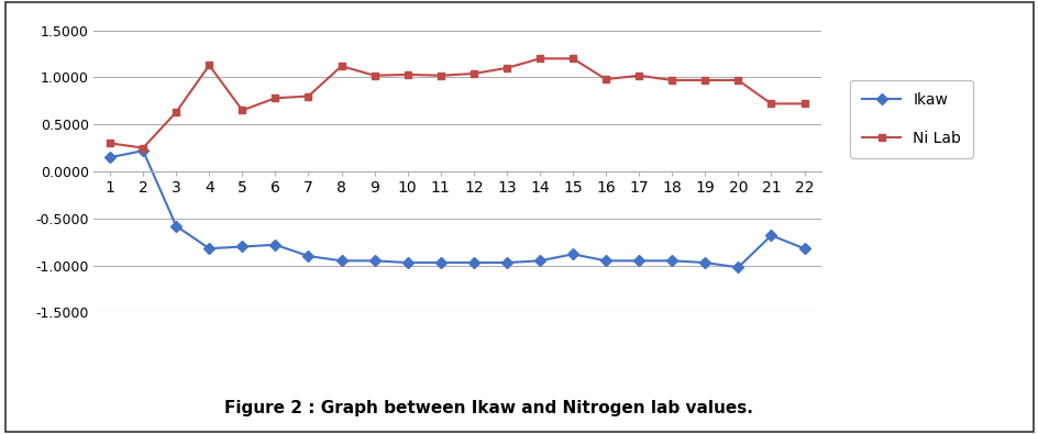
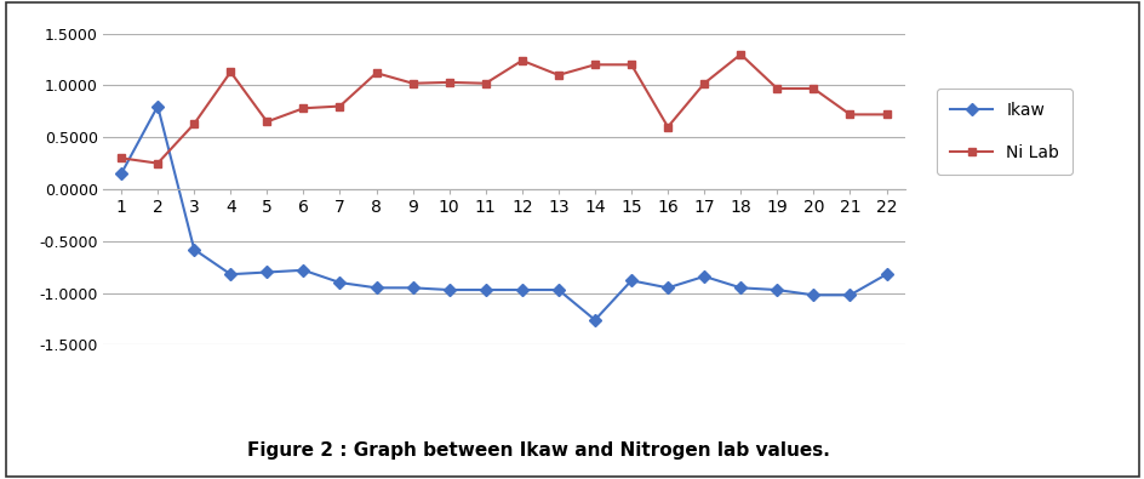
Ikaw/2: 0.22 -> 0.80
Ni Lab/12: 1.04 -> 1.24
Ikaw/14: -0.95 -> -1.26
Ni Lab/16: 0.98 -> 0.60
Ikaw/17: -0.95 -> -0.84
Ni Lab/18: 0.97 -> 1.30
Ikaw/21: -0.68 -> -1.02
